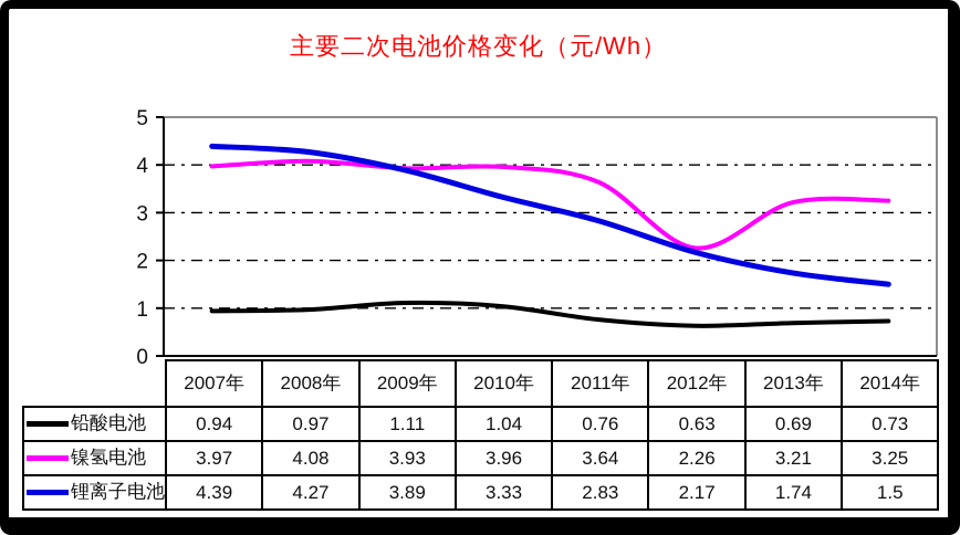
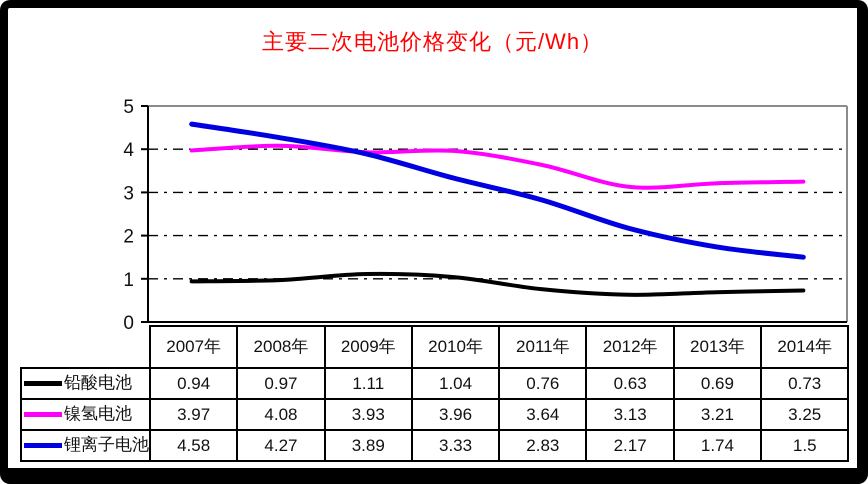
锂离子电池/2007年: 4.39 -> 4.58
镍氢电池/2012年: 2.26 -> 3.13
